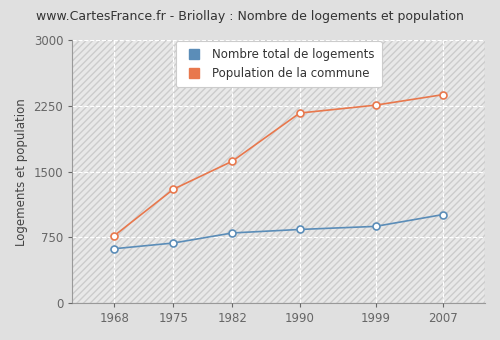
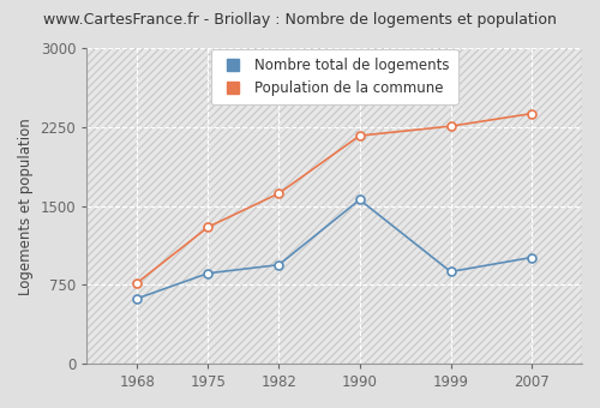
Nombre total de logements/1975: 680 -> 860
Nombre total de logements/1982: 800 -> 940
Nombre total de logements/1990: 840 -> 1560
